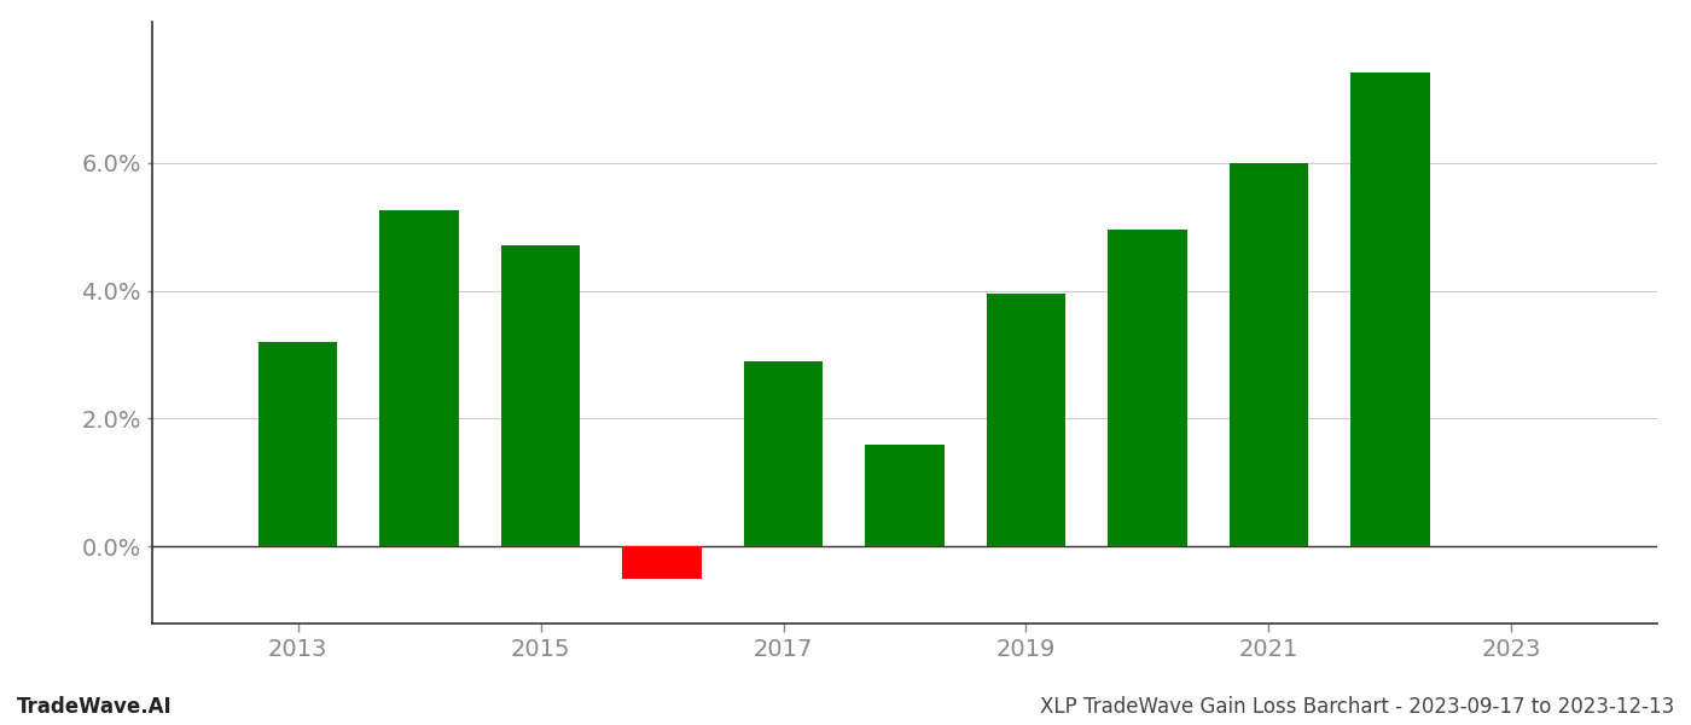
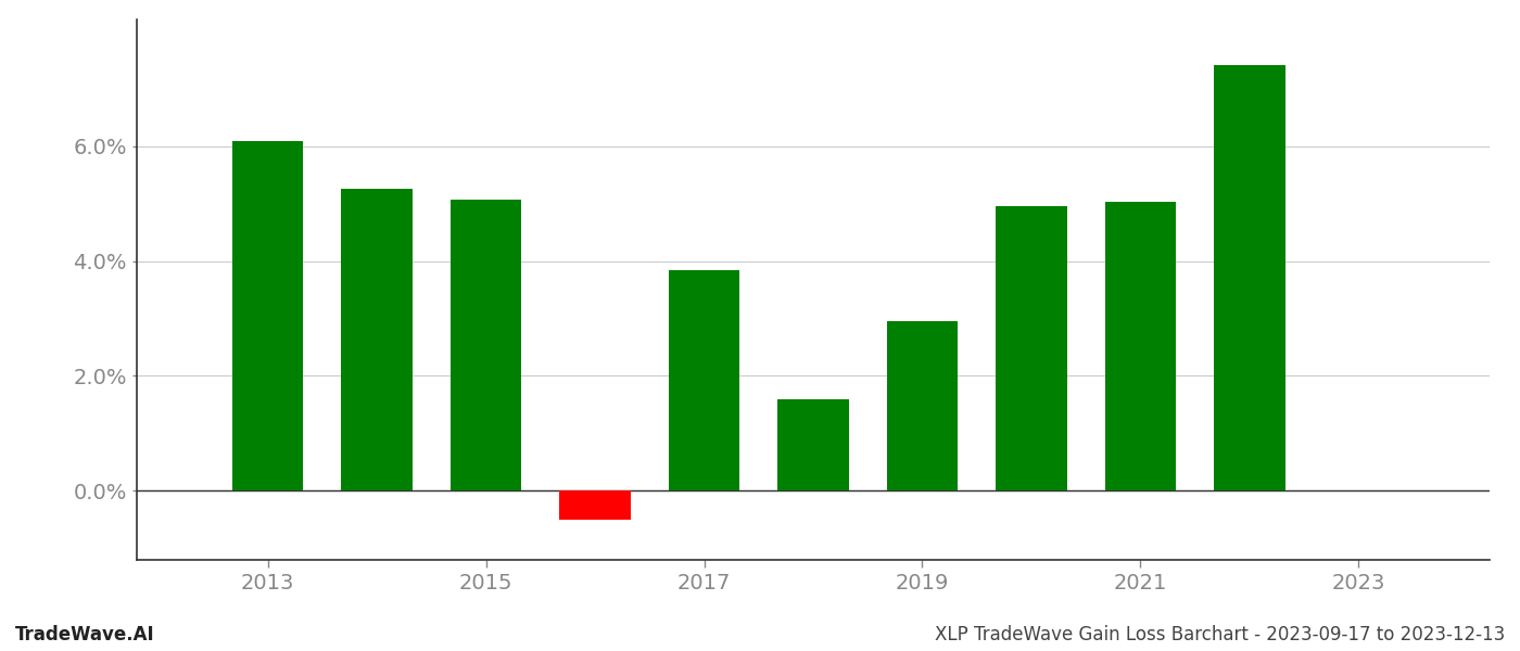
2013: 3.20% -> 6.08%
2015: 4.70% -> 5.06%
2017: 2.90% -> 3.84%
2019: 3.95% -> 2.96%
2021: 6.00% -> 5.02%
